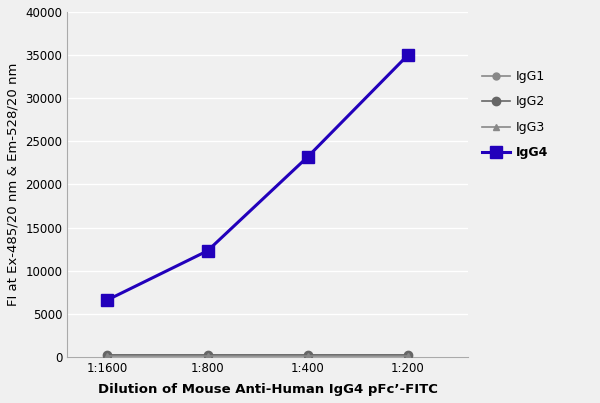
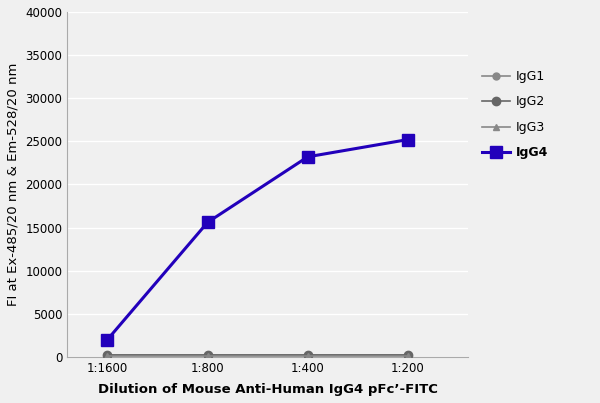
IgG4/1:1600: 6600 -> 2000
IgG4/1:800: 12300 -> 15600
IgG4/1:200: 35000 -> 25200
